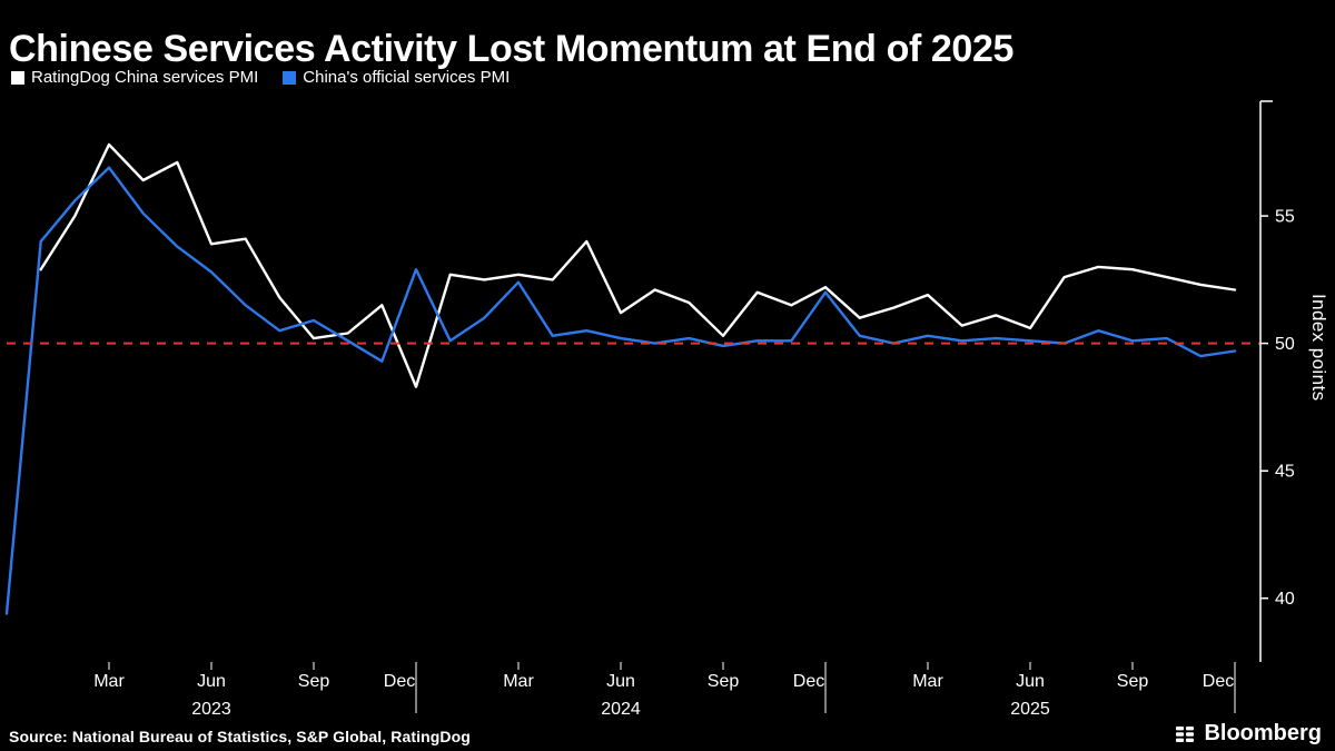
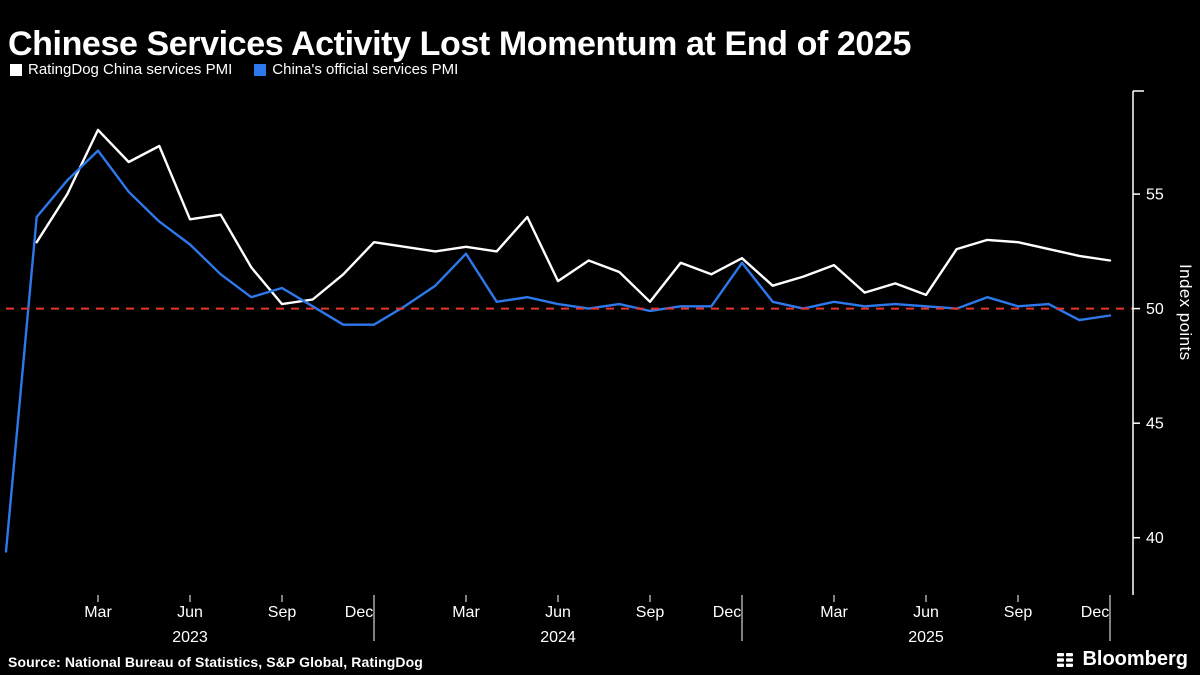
RatingDog China services PMI/Dec 2023: 48.3 -> 52.9
China's official services PMI/Dec 2023: 52.9 -> 49.3
